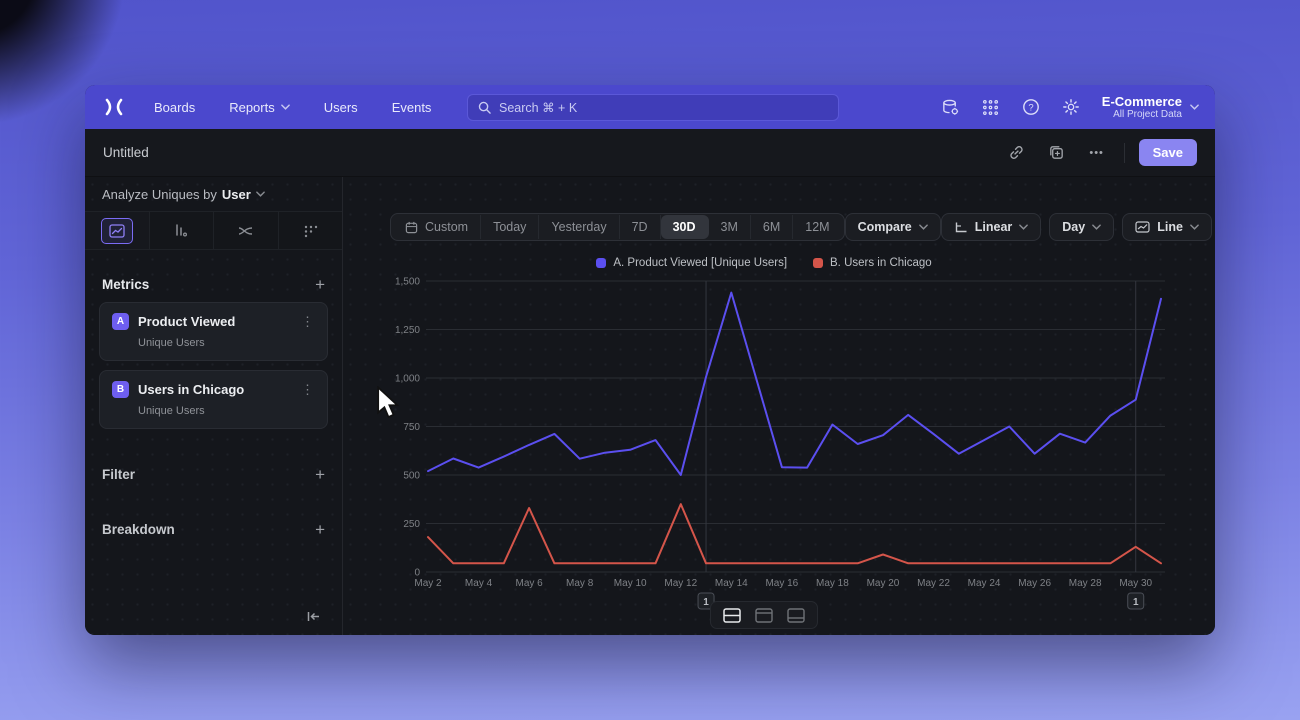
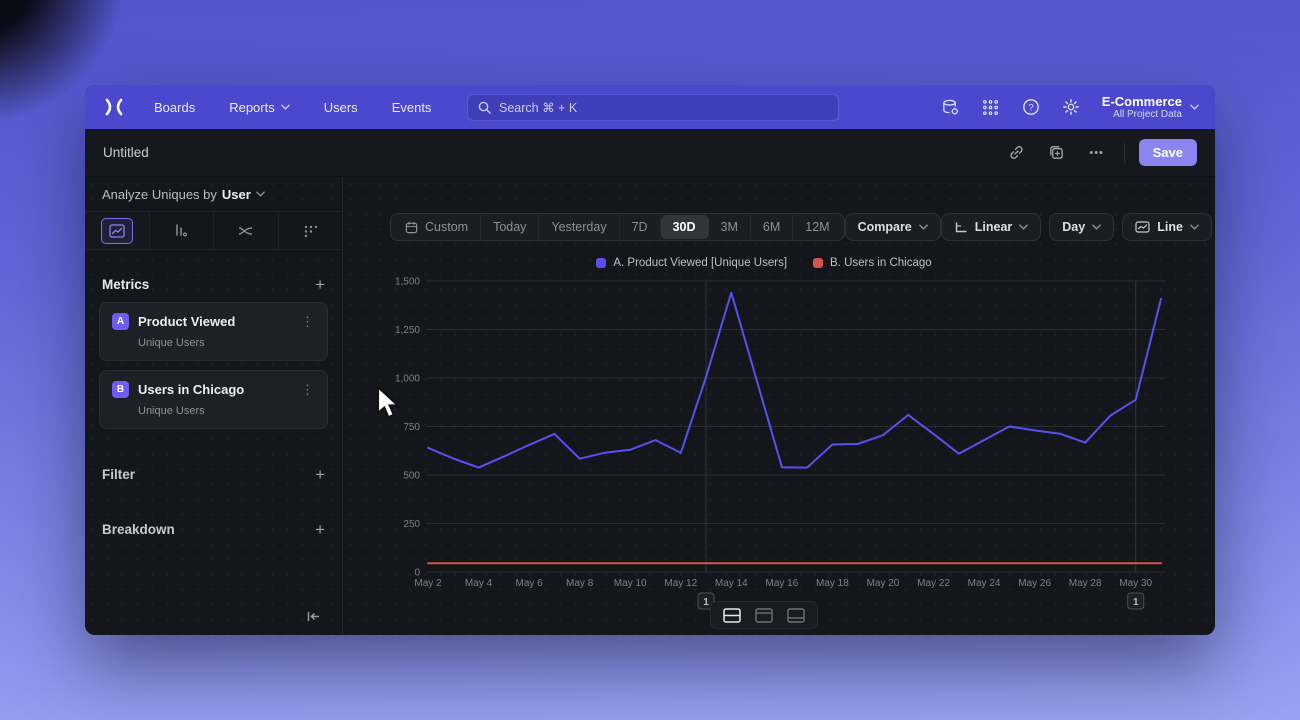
A. Product Viewed [Unique Users]/May 2: 520 -> 640
B. Users in Chicago/May 2: 180 -> 40
B. Users in Chicago/May 6: 330 -> 40
A. Product Viewed [Unique Users]/May 12: 500 -> 610
B. Users in Chicago/May 12: 350 -> 40
A. Product Viewed [Unique Users]/May 18: 760 -> 660
B. Users in Chicago/May 20: 90 -> 40
A. Product Viewed [Unique Users]/May 26: 610 -> 730
B. Users in Chicago/May 30: 130 -> 40
